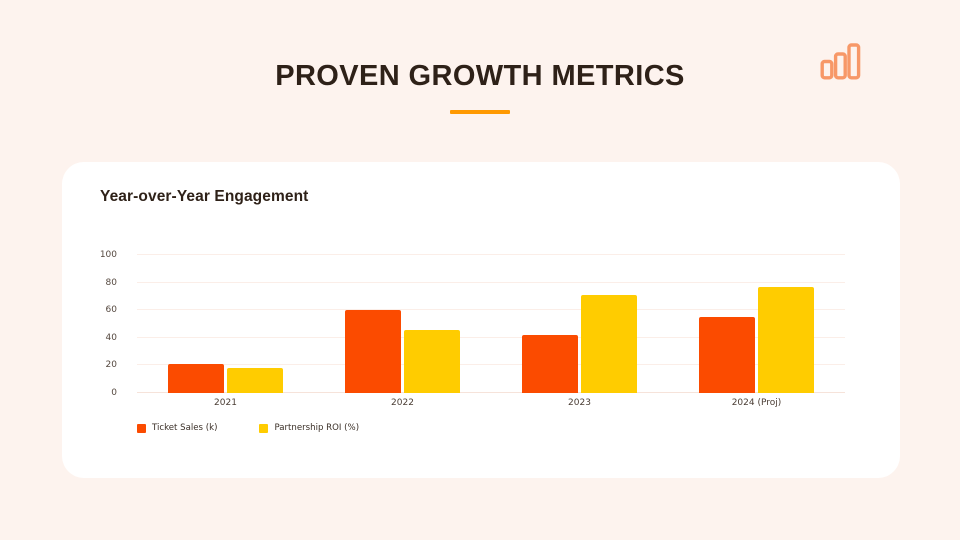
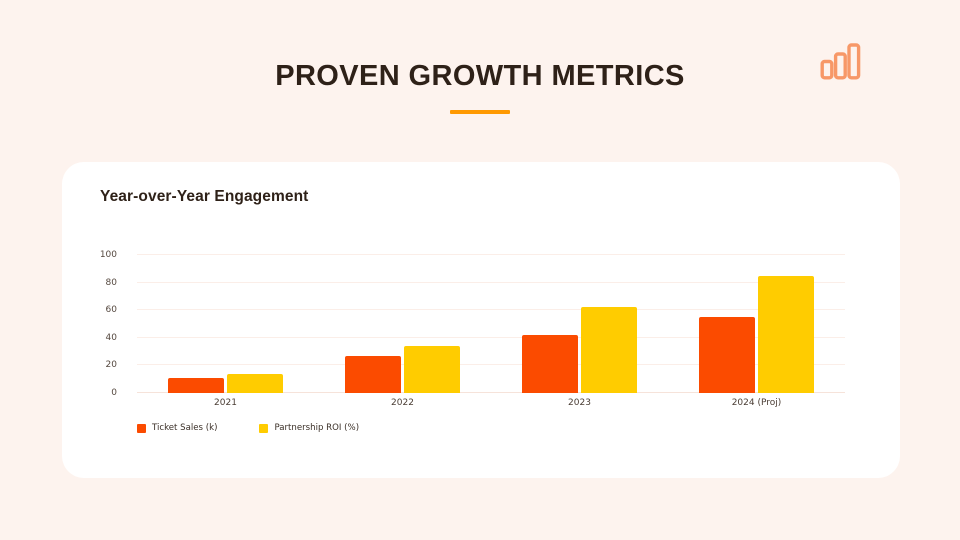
Ticket Sales (k)/2021: 21 -> 11
Partnership ROI (%)/2021: 18 -> 14
Ticket Sales (k)/2022: 60 -> 27
Partnership ROI (%)/2022: 46 -> 34
Partnership ROI (%)/2023: 71 -> 62
Partnership ROI (%)/2024 (Proj): 77 -> 85
